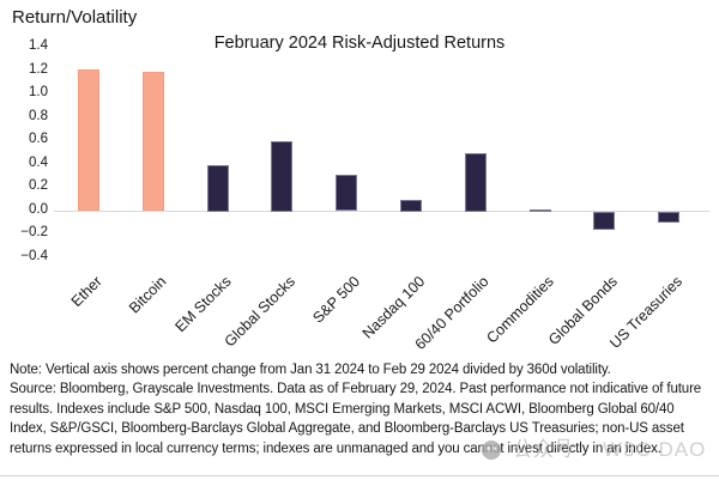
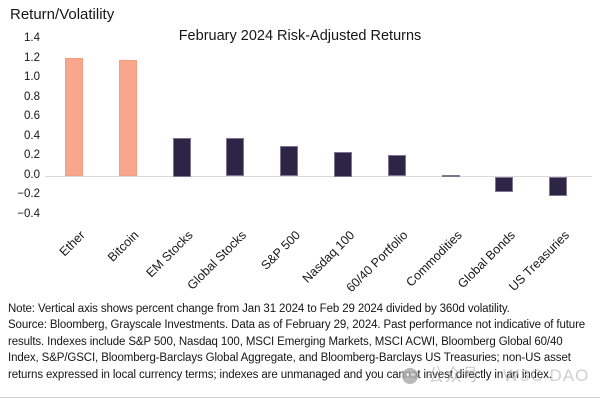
Global Stocks: 0.6 -> 0.4
Nasdaq 100: 0.1 -> 0.2
60/40 Portfolio: 0.5 -> 0.2
US Treasuries: -0.1 -> -0.2
